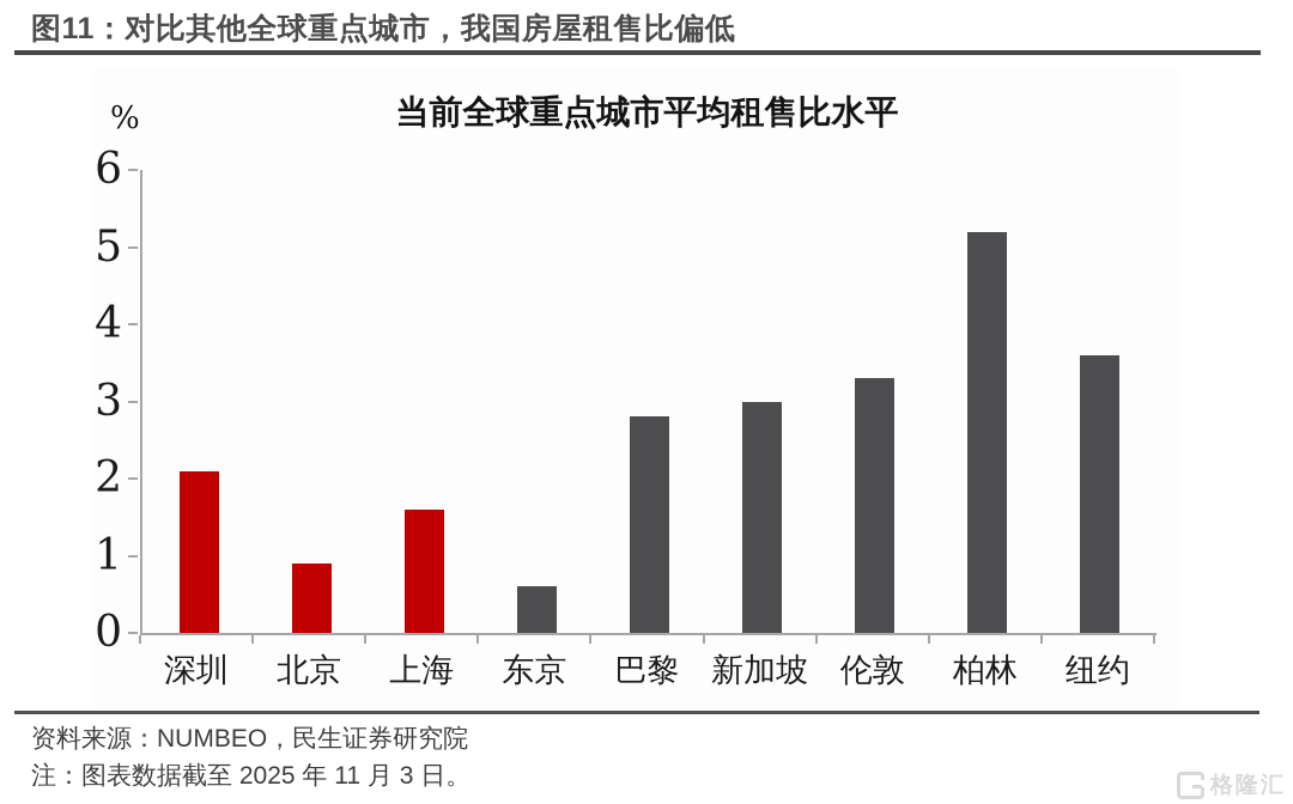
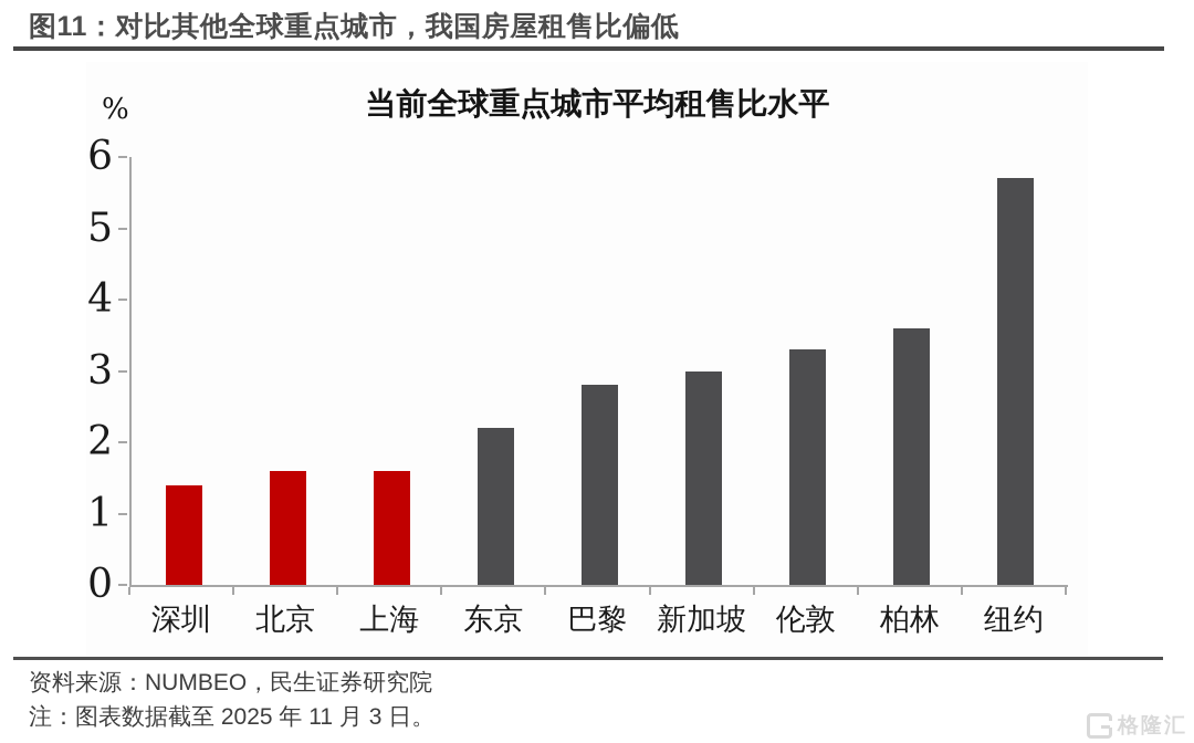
深圳: 2.1 -> 1.4
北京: 0.9 -> 1.6
东京: 0.6 -> 2.2
柏林: 5.2 -> 3.6
纽约: 3.6 -> 5.7
